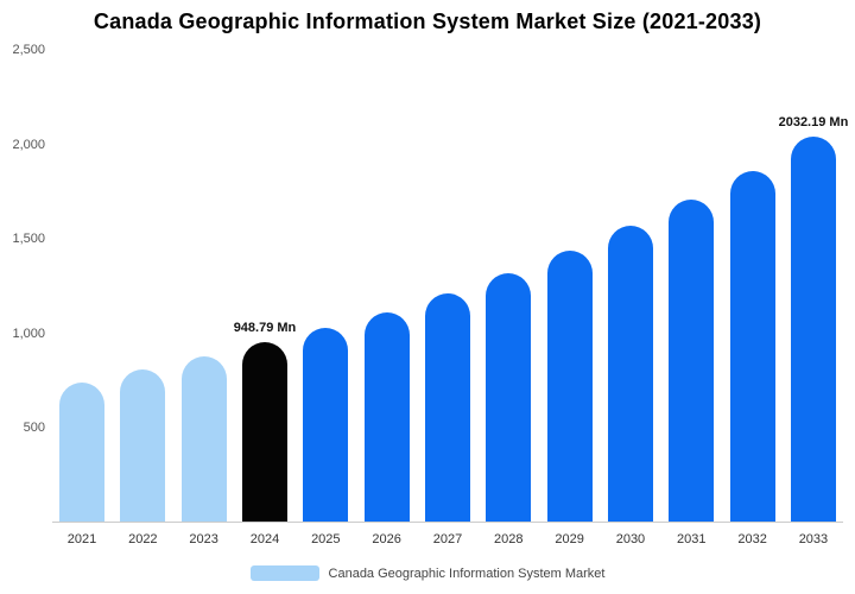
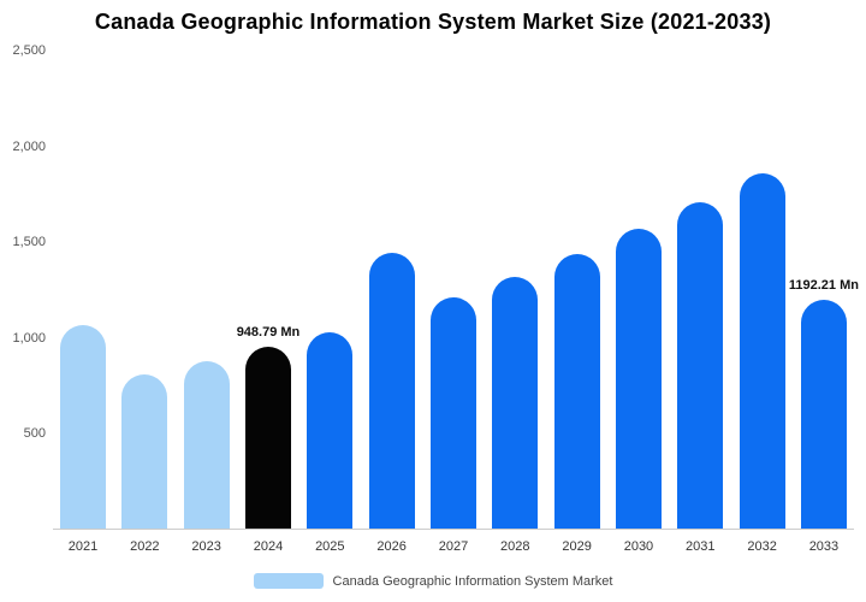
2021: 740 -> 1060
2026: 1110 -> 1440
2033: 2032.19 -> 1192.21
